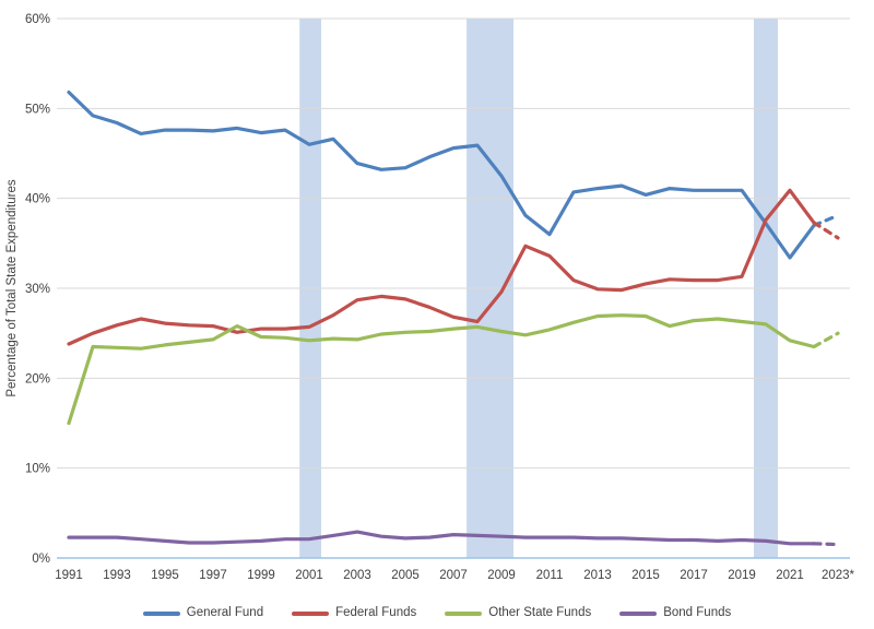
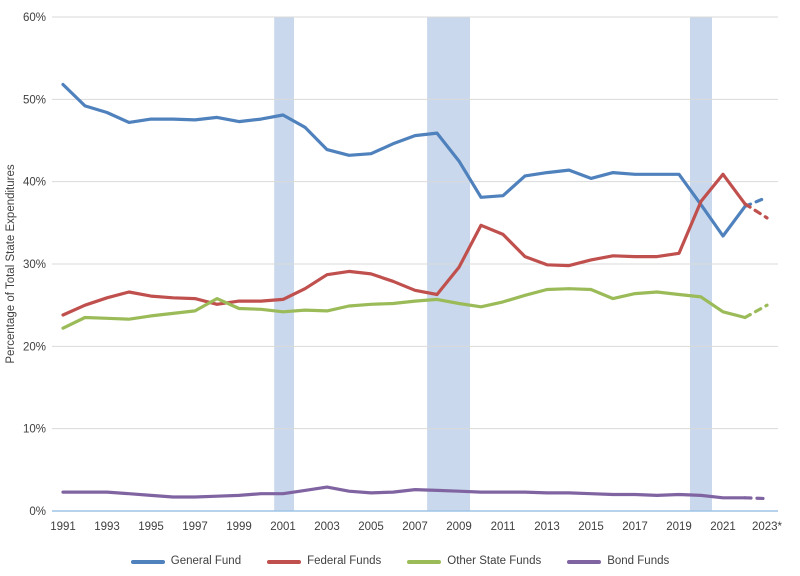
Other State Funds/1991: 15% -> 22%
General Fund/2001: 46% -> 48%
General Fund/2011: 36% -> 38%
